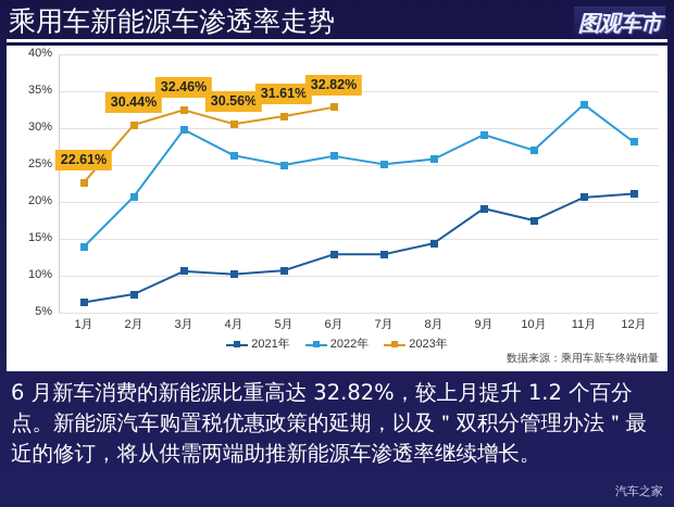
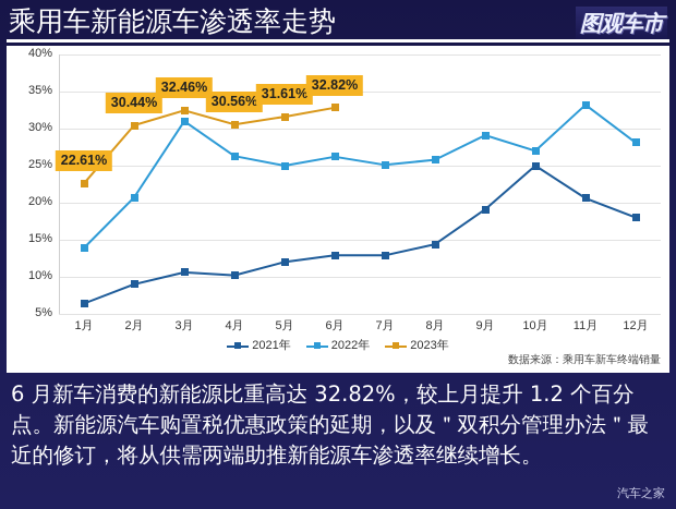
2021年/2月: 8% -> 9%
2022年/3月: 30% -> 31%
2021年/5月: 11% -> 12%
2021年/10月: 18% -> 25%
2021年/12月: 21% -> 18%
